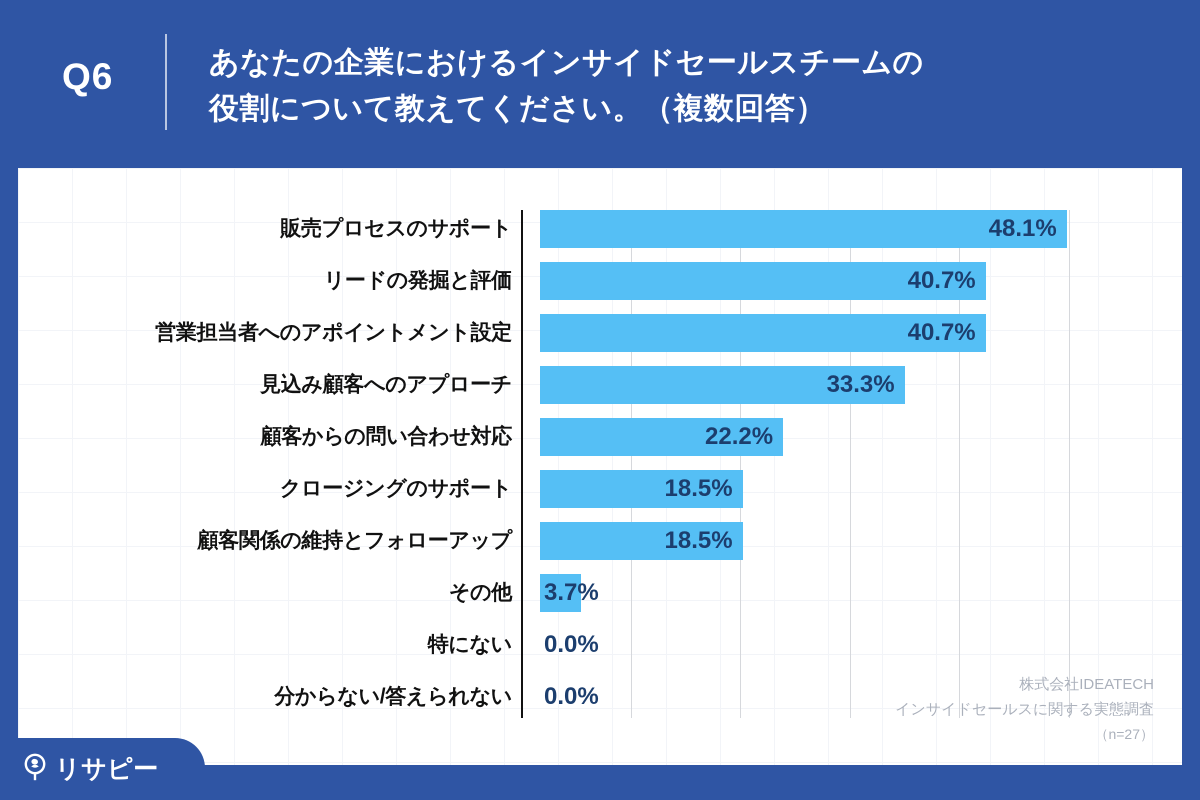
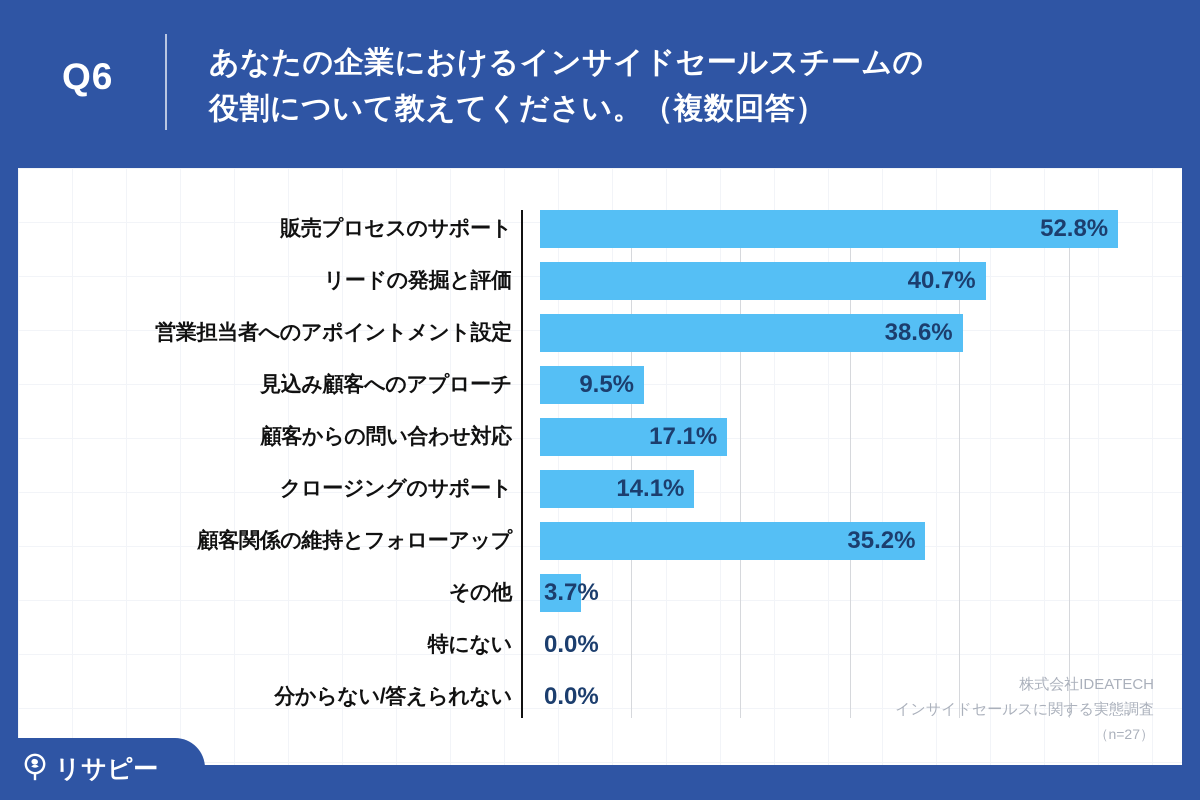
販売プロセスのサポート: 48.1% -> 52.8%
営業担当者へのアポイントメント設定: 40.7% -> 38.6%
見込み顧客へのアプローチ: 33.3% -> 9.5%
顧客からの問い合わせ対応: 22.2% -> 17.1%
クロージングのサポート: 18.5% -> 14.1%
顧客関係の維持とフォローアップ: 18.5% -> 35.2%
